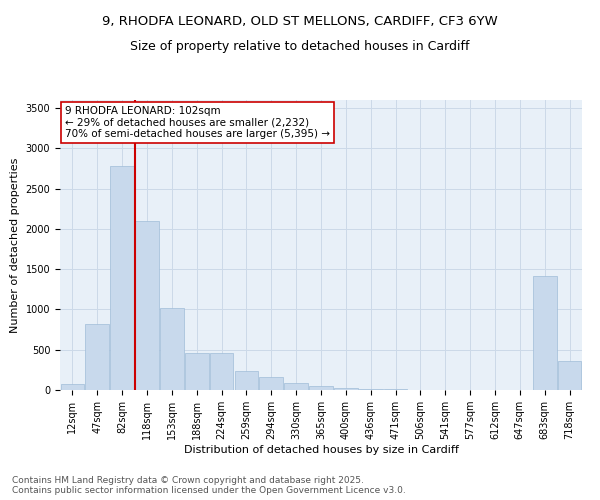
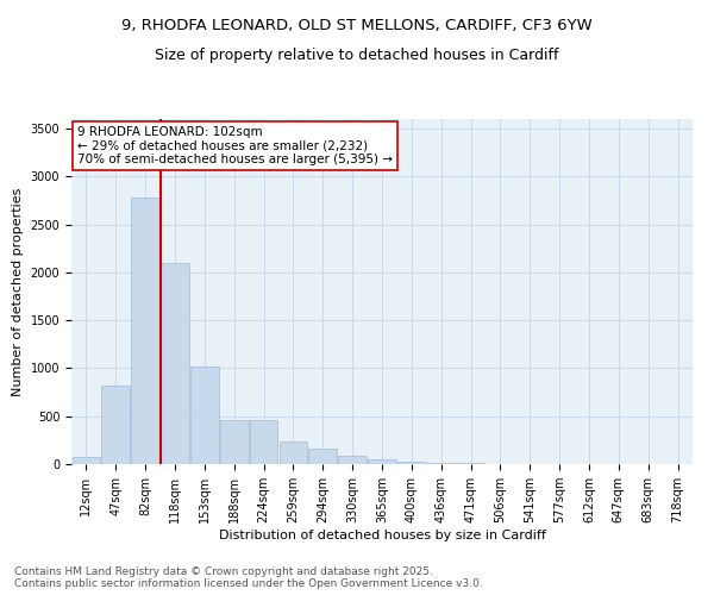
683sqm: 1420 -> 0
718sqm: 360 -> 0
